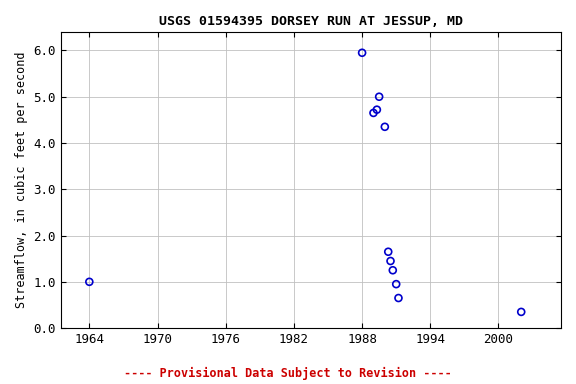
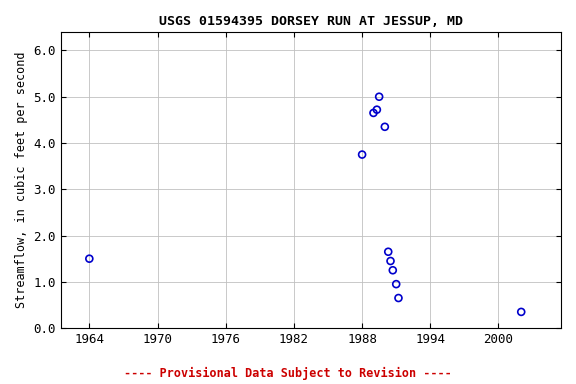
1964: 1.00 -> 1.50
1988: 5.95 -> 3.75
